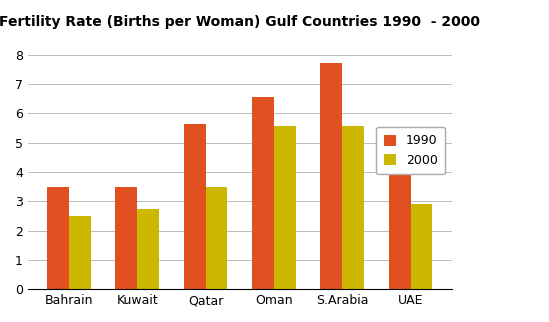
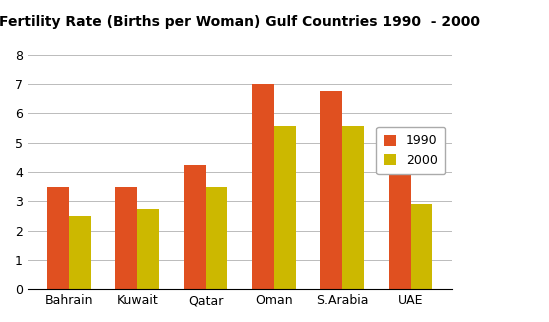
1990/Qatar: 5.65 -> 4.25
1990/Oman: 6.55 -> 7.00
1990/S.Arabia: 7.70 -> 6.75
